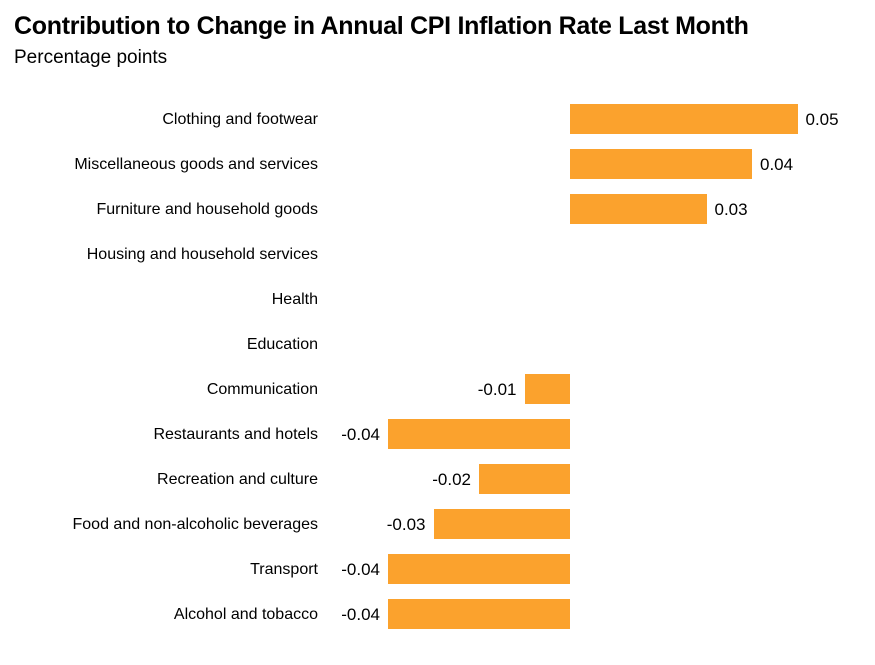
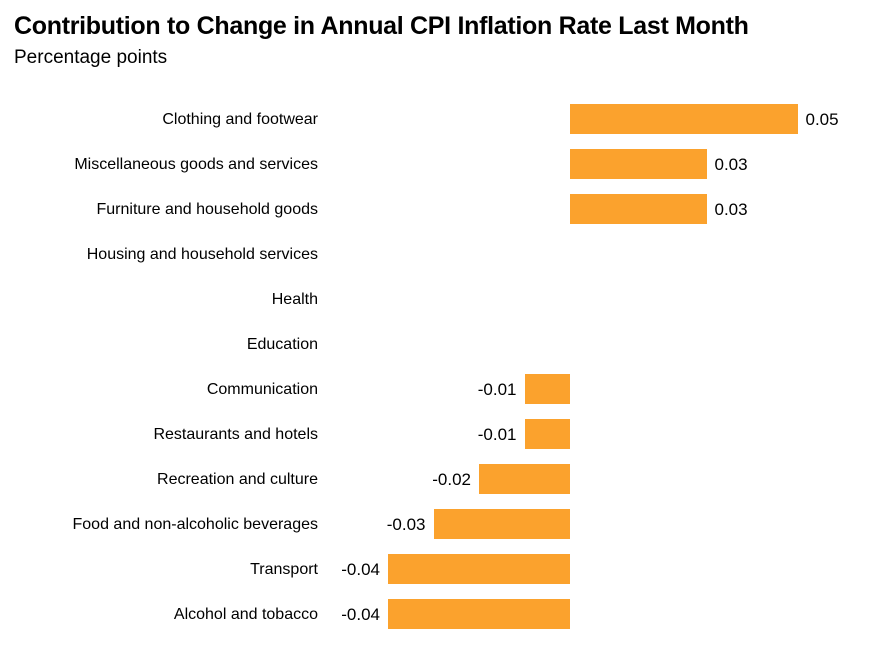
Miscellaneous goods and services: 0.04 -> 0.03
Restaurants and hotels: -0.04 -> -0.01
